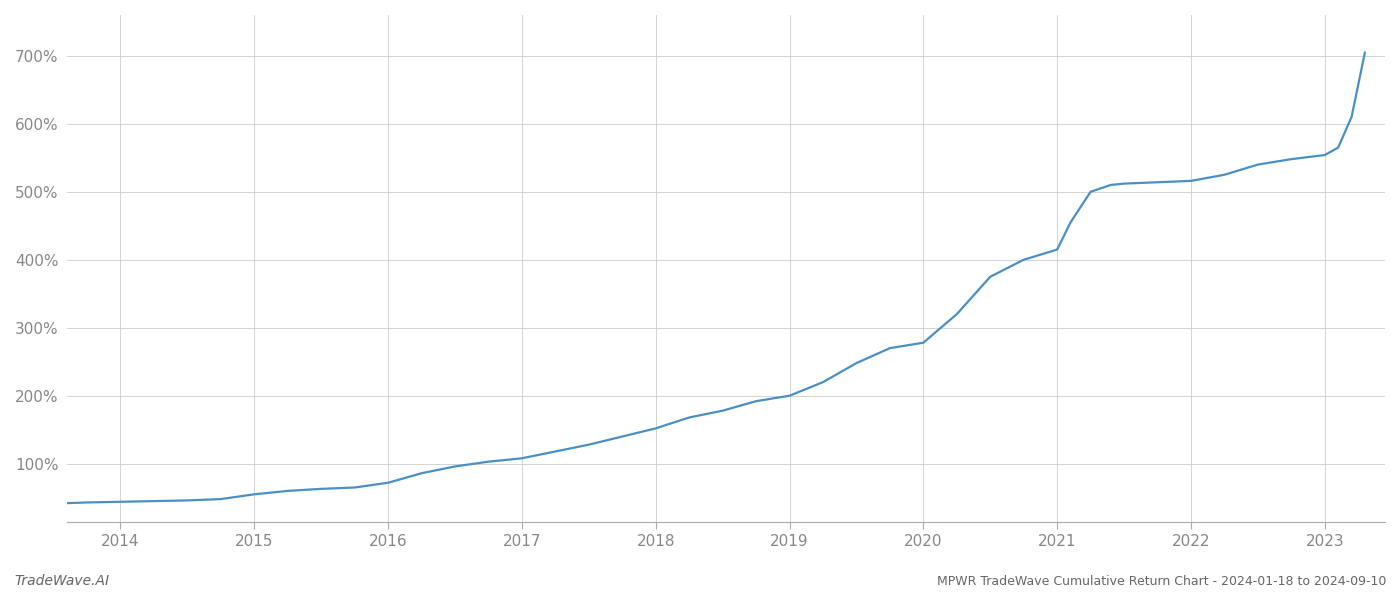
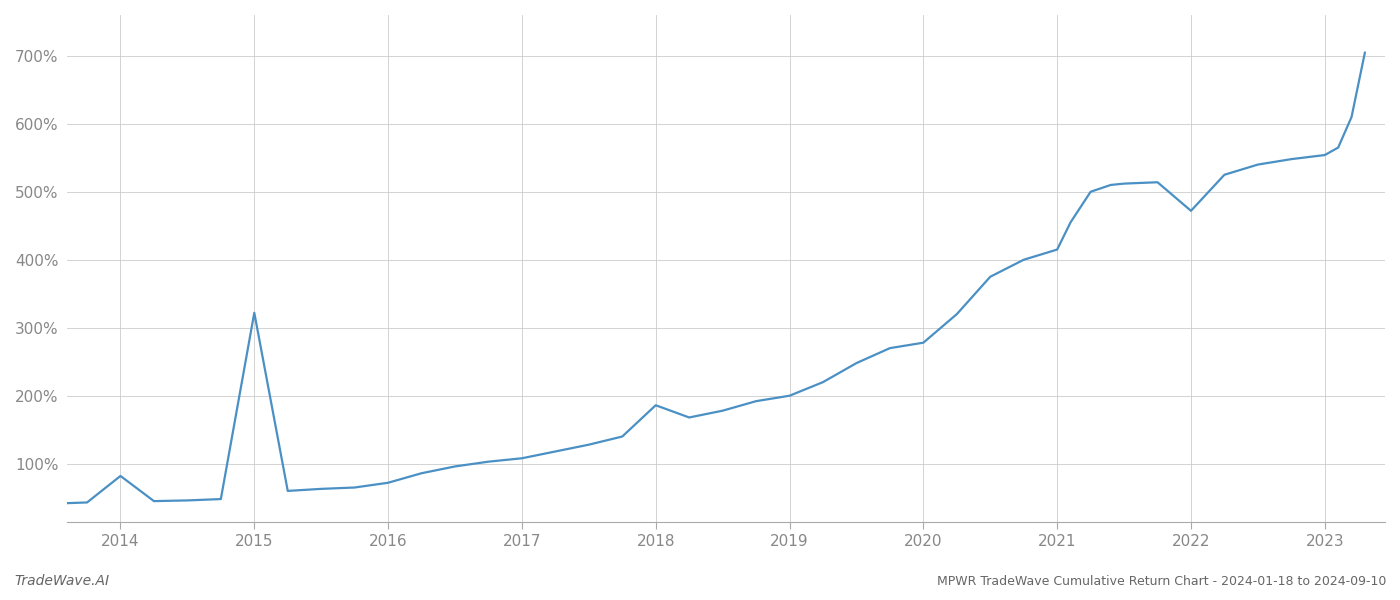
2014: 44% -> 82%
2015: 55% -> 322%
2018: 152% -> 186%
2022: 516% -> 472%
